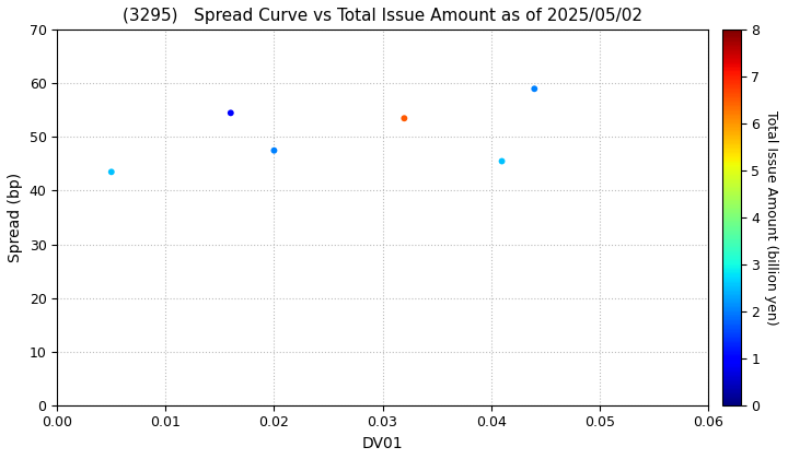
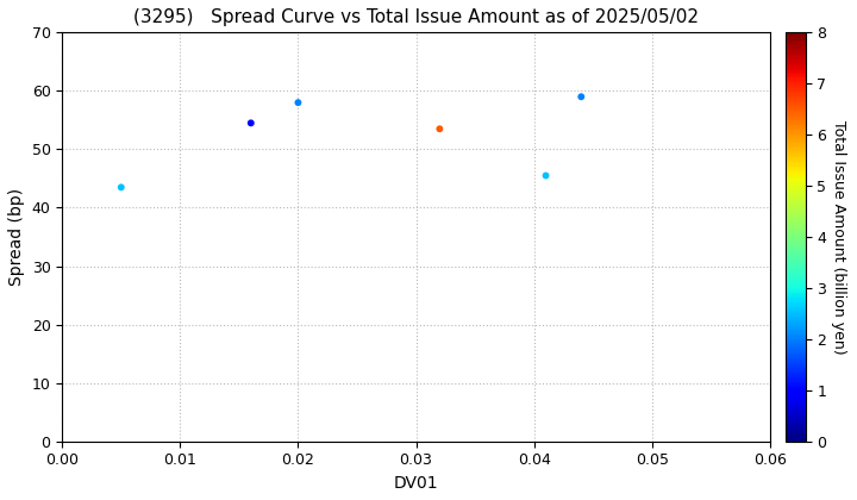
0.02: 47.5 -> 58.0
